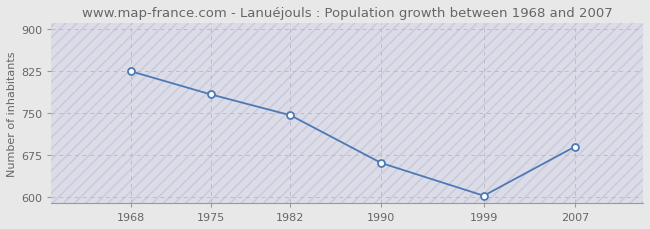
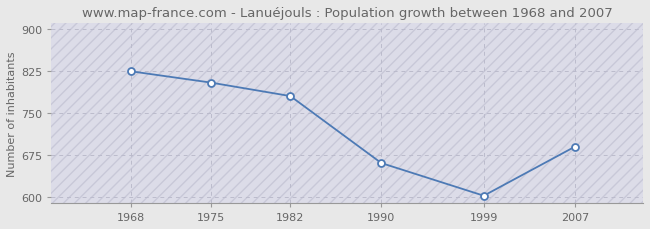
1975: 783 -> 804
1982: 746 -> 780
